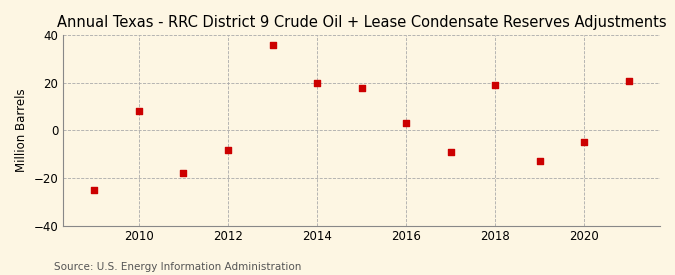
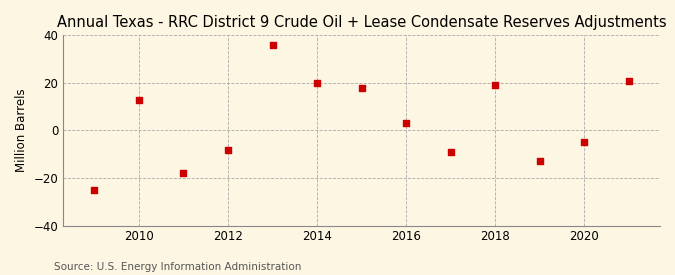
2010: 8 -> 13
